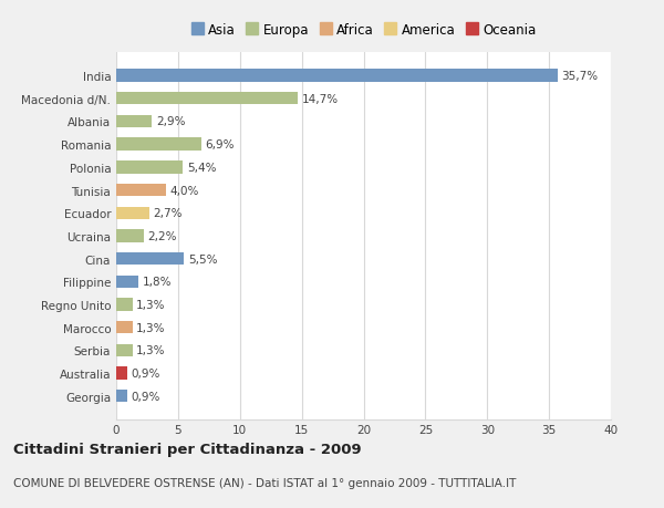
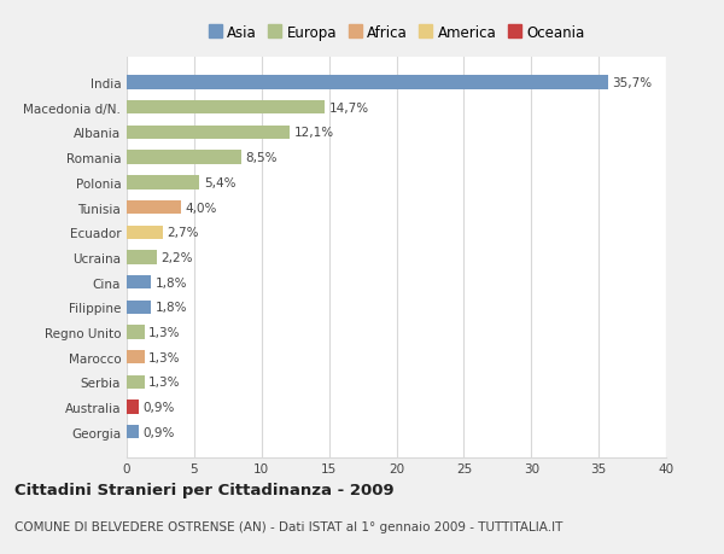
Albania: 2,9% -> 12,1%
Romania: 6,9% -> 8,5%
Cina: 5,5% -> 1,8%
